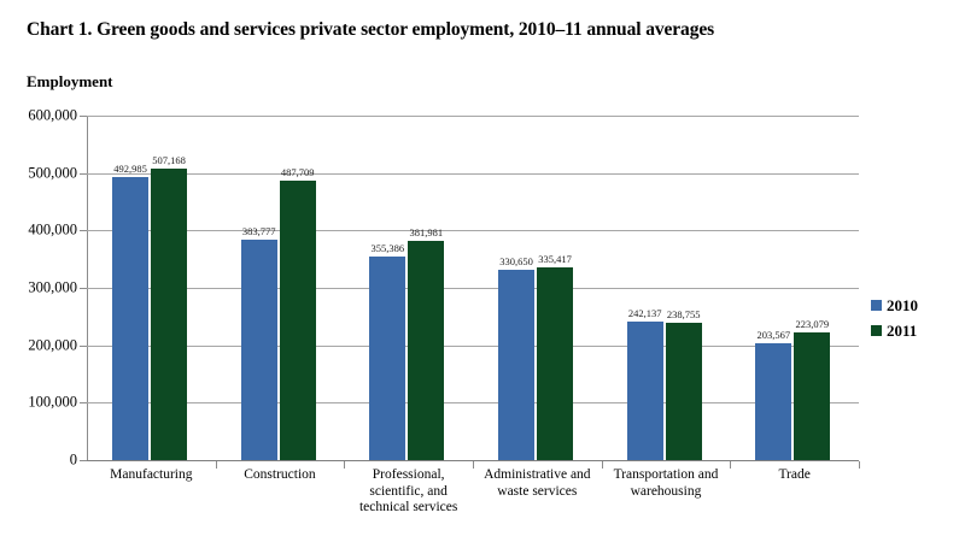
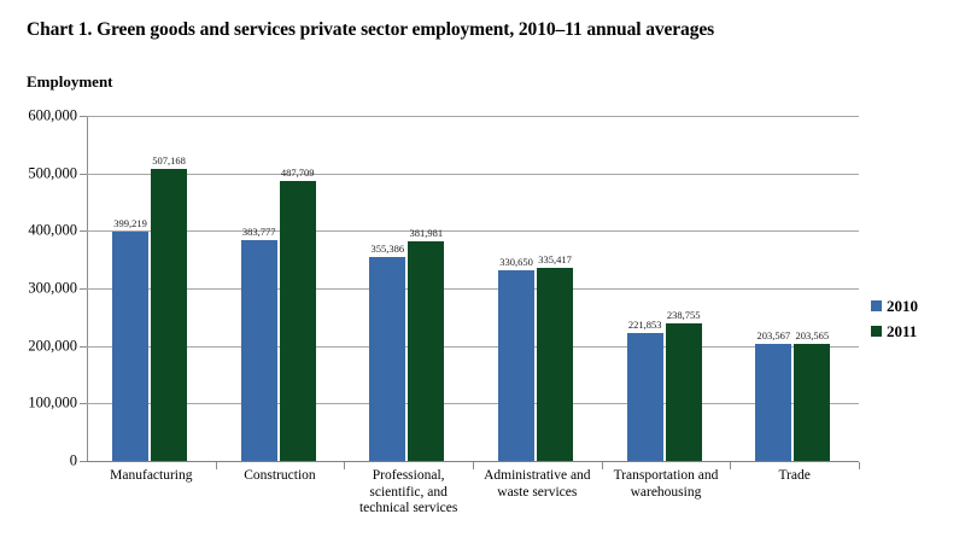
2010/Manufacturing: 492,985 -> 399,219
2010/Transportation and warehousing: 242,137 -> 221,853
2011/Trade: 223,079 -> 203,565
